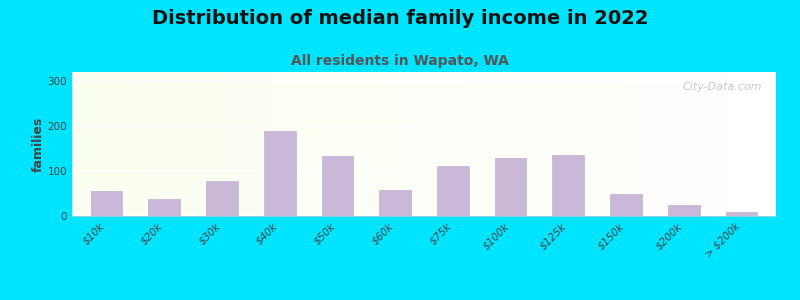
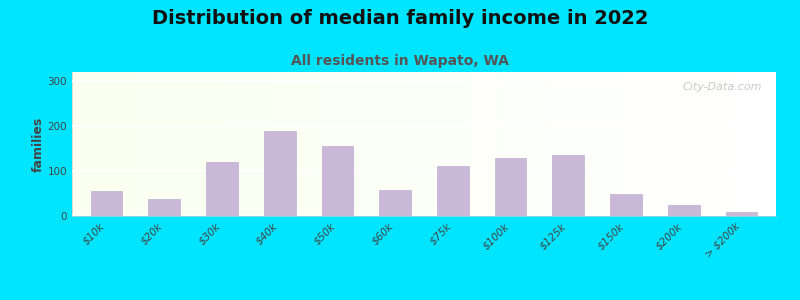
$30k: 78 -> 120
$50k: 133 -> 155
